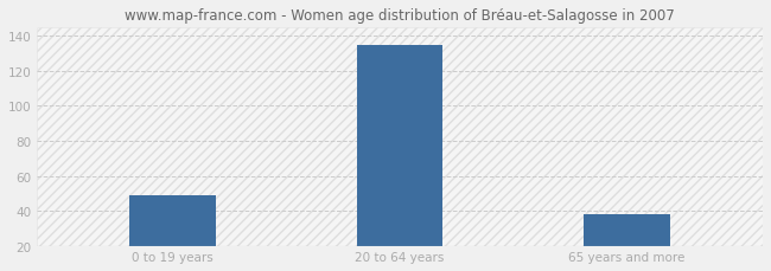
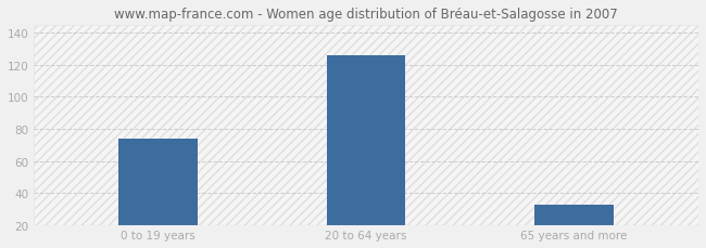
0 to 19 years: 49 -> 74
20 to 64 years: 135 -> 126
65 years and more: 38 -> 33
